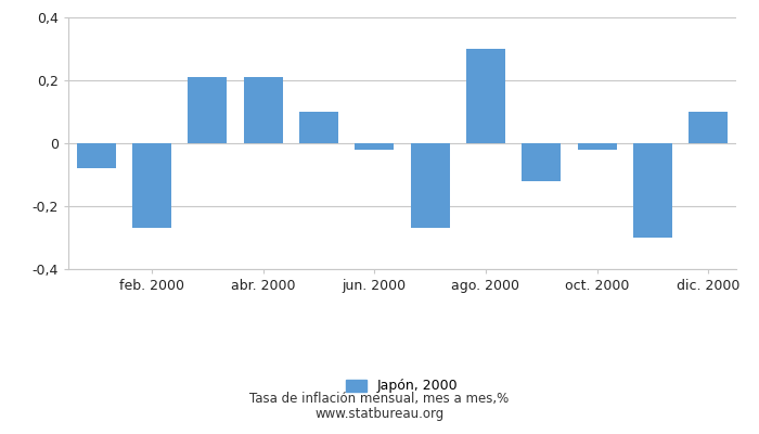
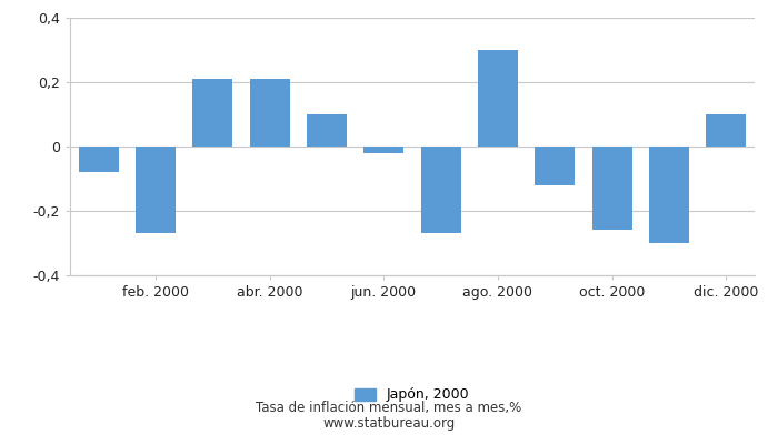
oct. 2000: -0,02 -> -0,26
